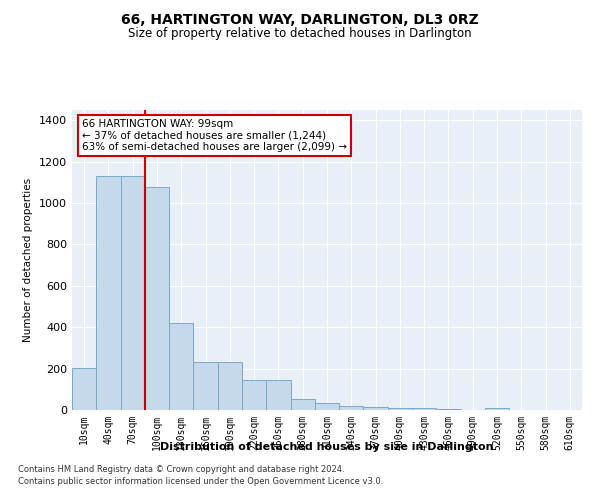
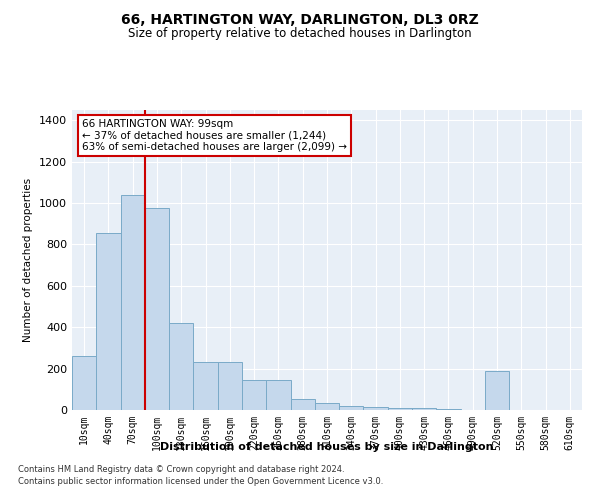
10sqm: 205 -> 260
40sqm: 1130 -> 855
70sqm: 1130 -> 1040
100sqm: 1080 -> 975
520sqm: 10 -> 190
